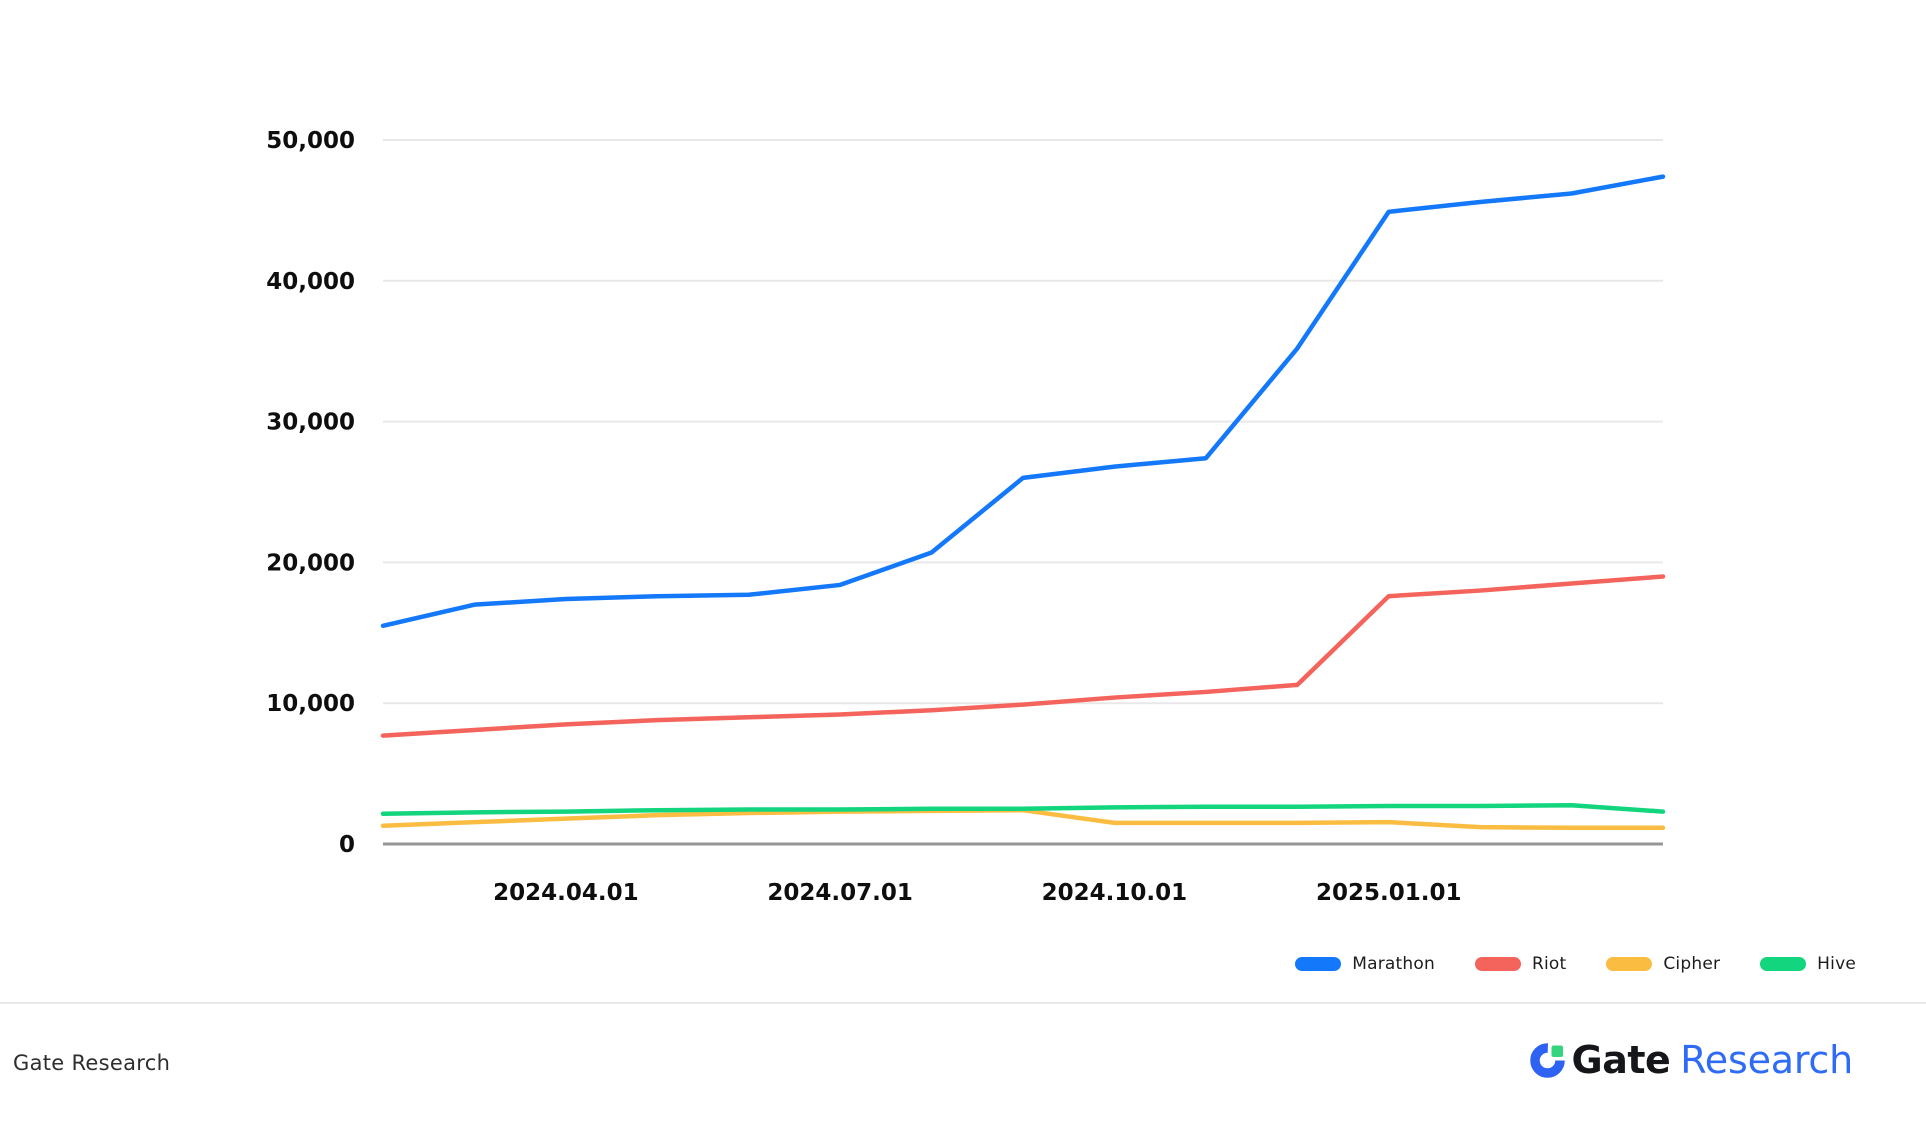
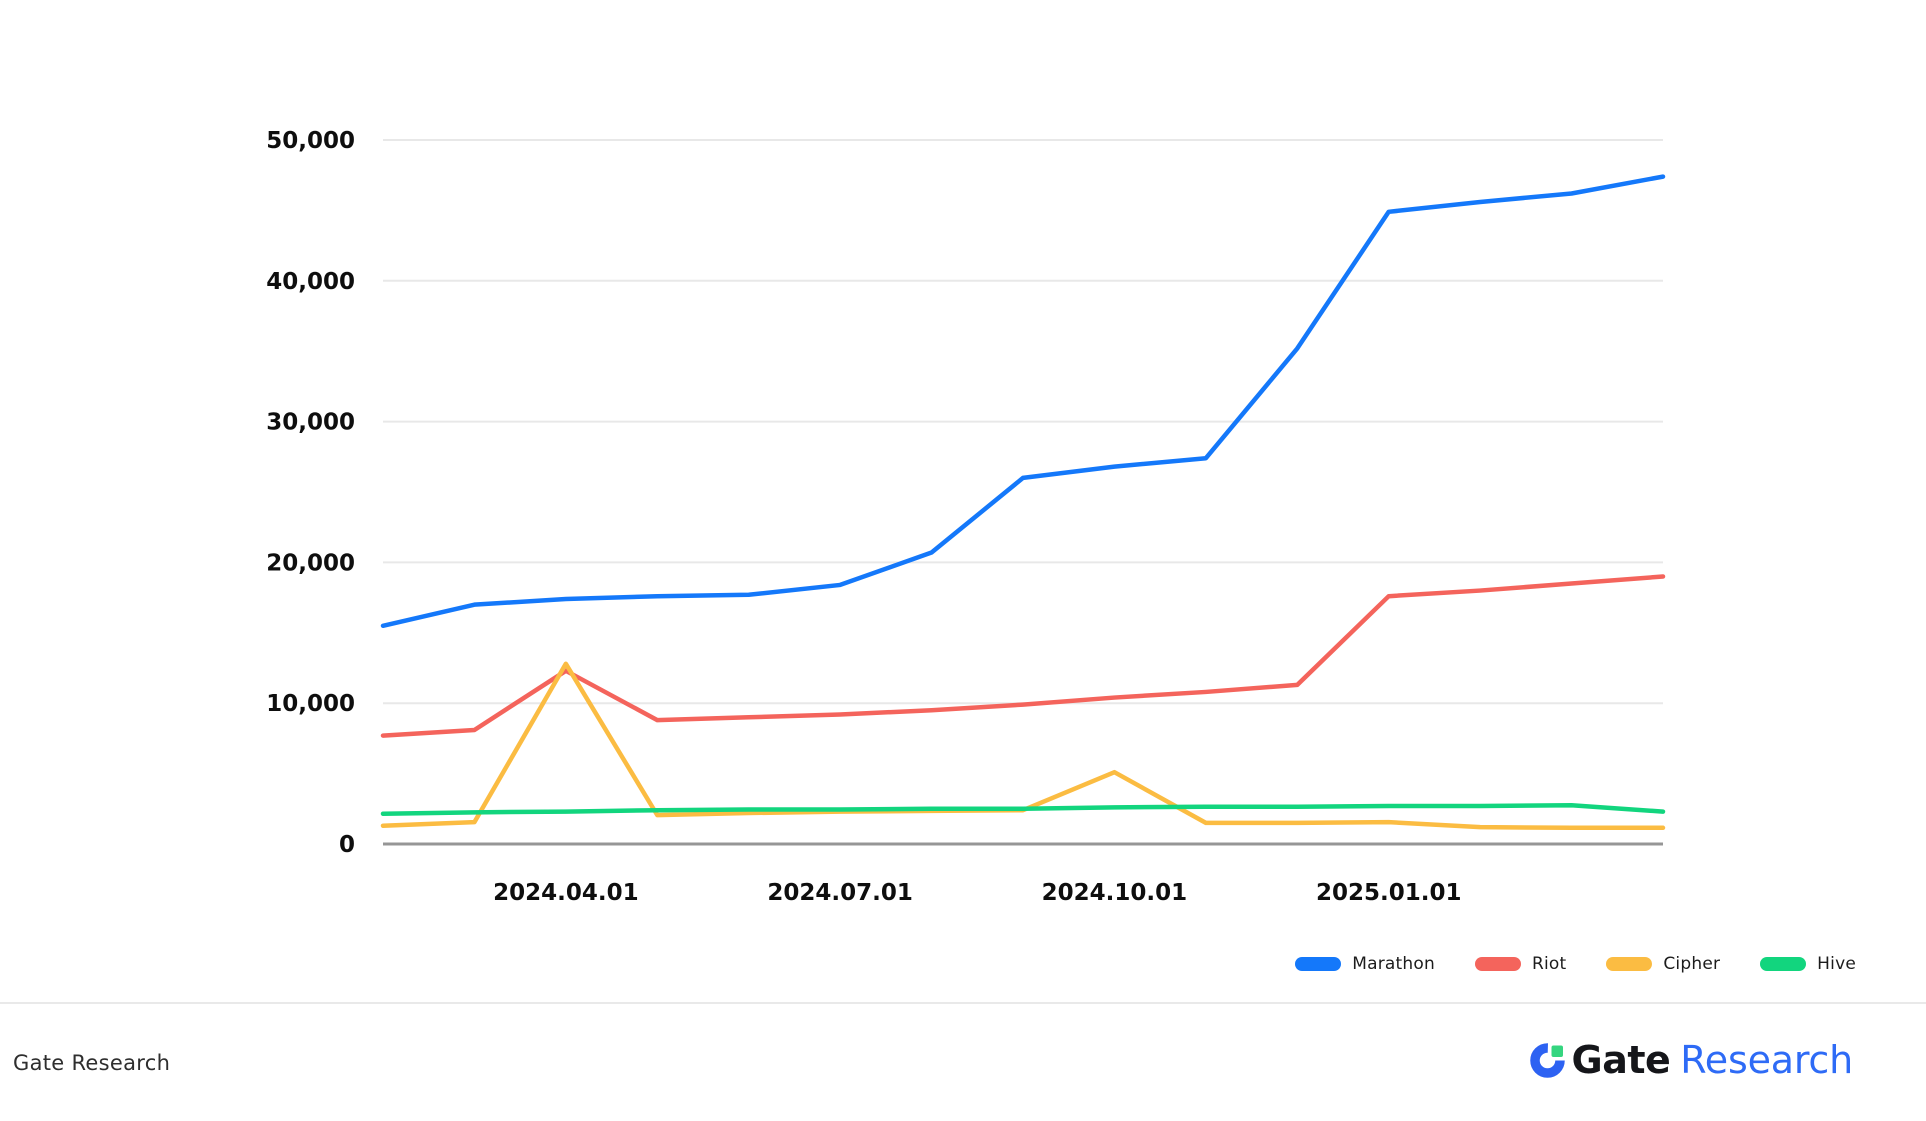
Riot/2024.04.01: 8500 -> 12300
Cipher/2024.04.01: 1800 -> 12800
Cipher/2024.10.01: 1500 -> 5100
